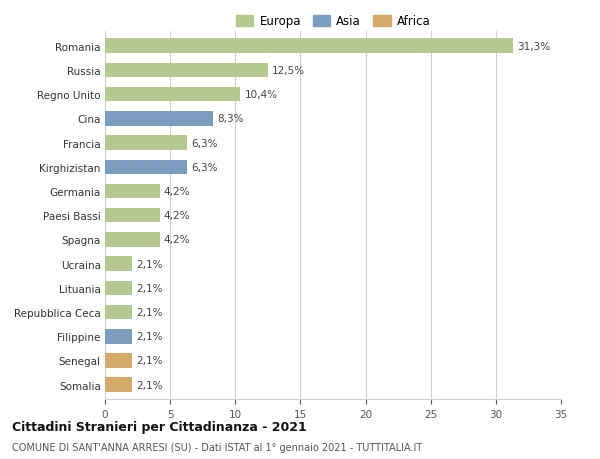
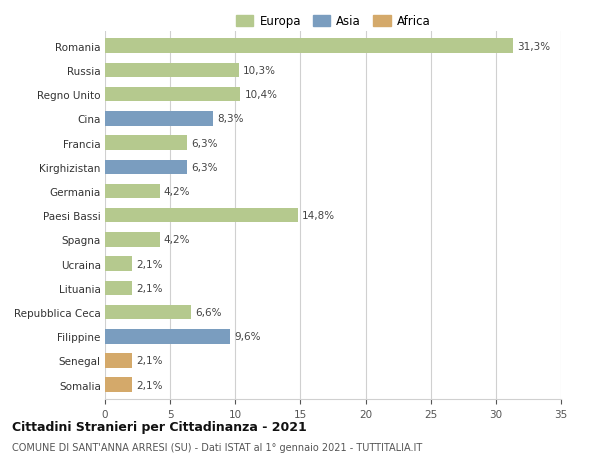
Russia: 12,5% -> 10,3%
Paesi Bassi: 4,2% -> 14,8%
Repubblica Ceca: 2,1% -> 6,6%
Filippine: 2,1% -> 9,6%
